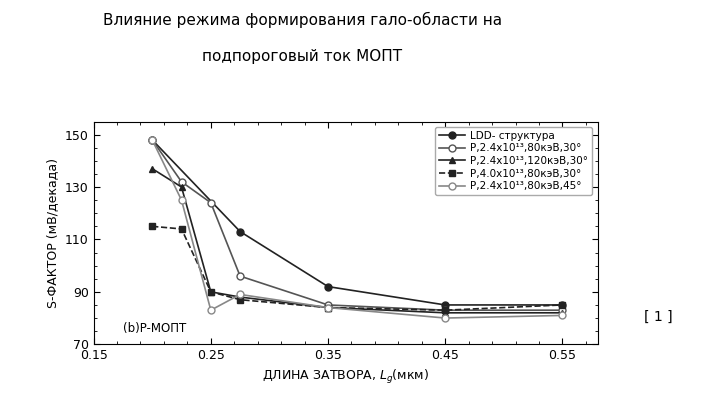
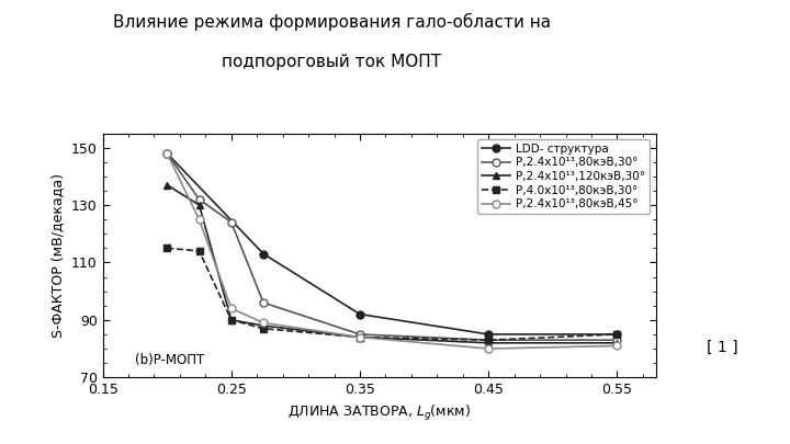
P,2.4x10¹³,80кэВ,45°/0.25: 83 -> 94
